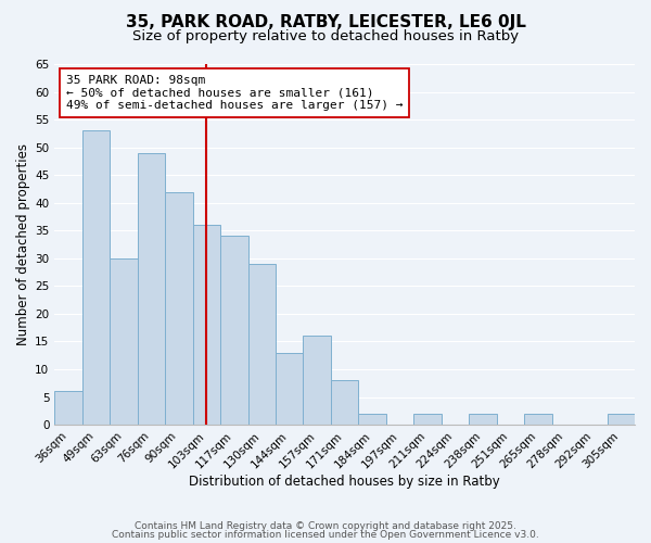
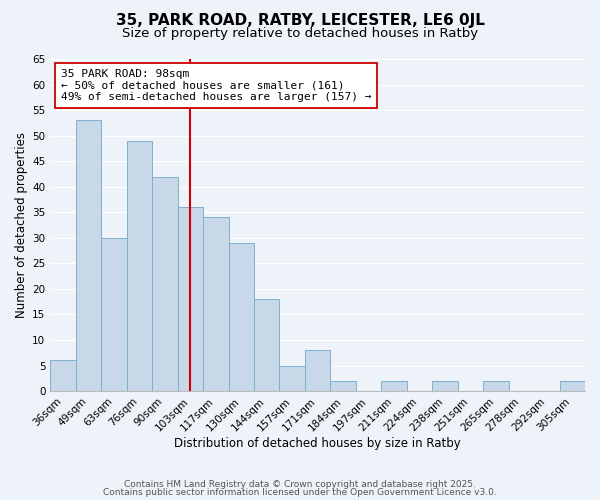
144sqm: 13 -> 18
157sqm: 16 -> 5
